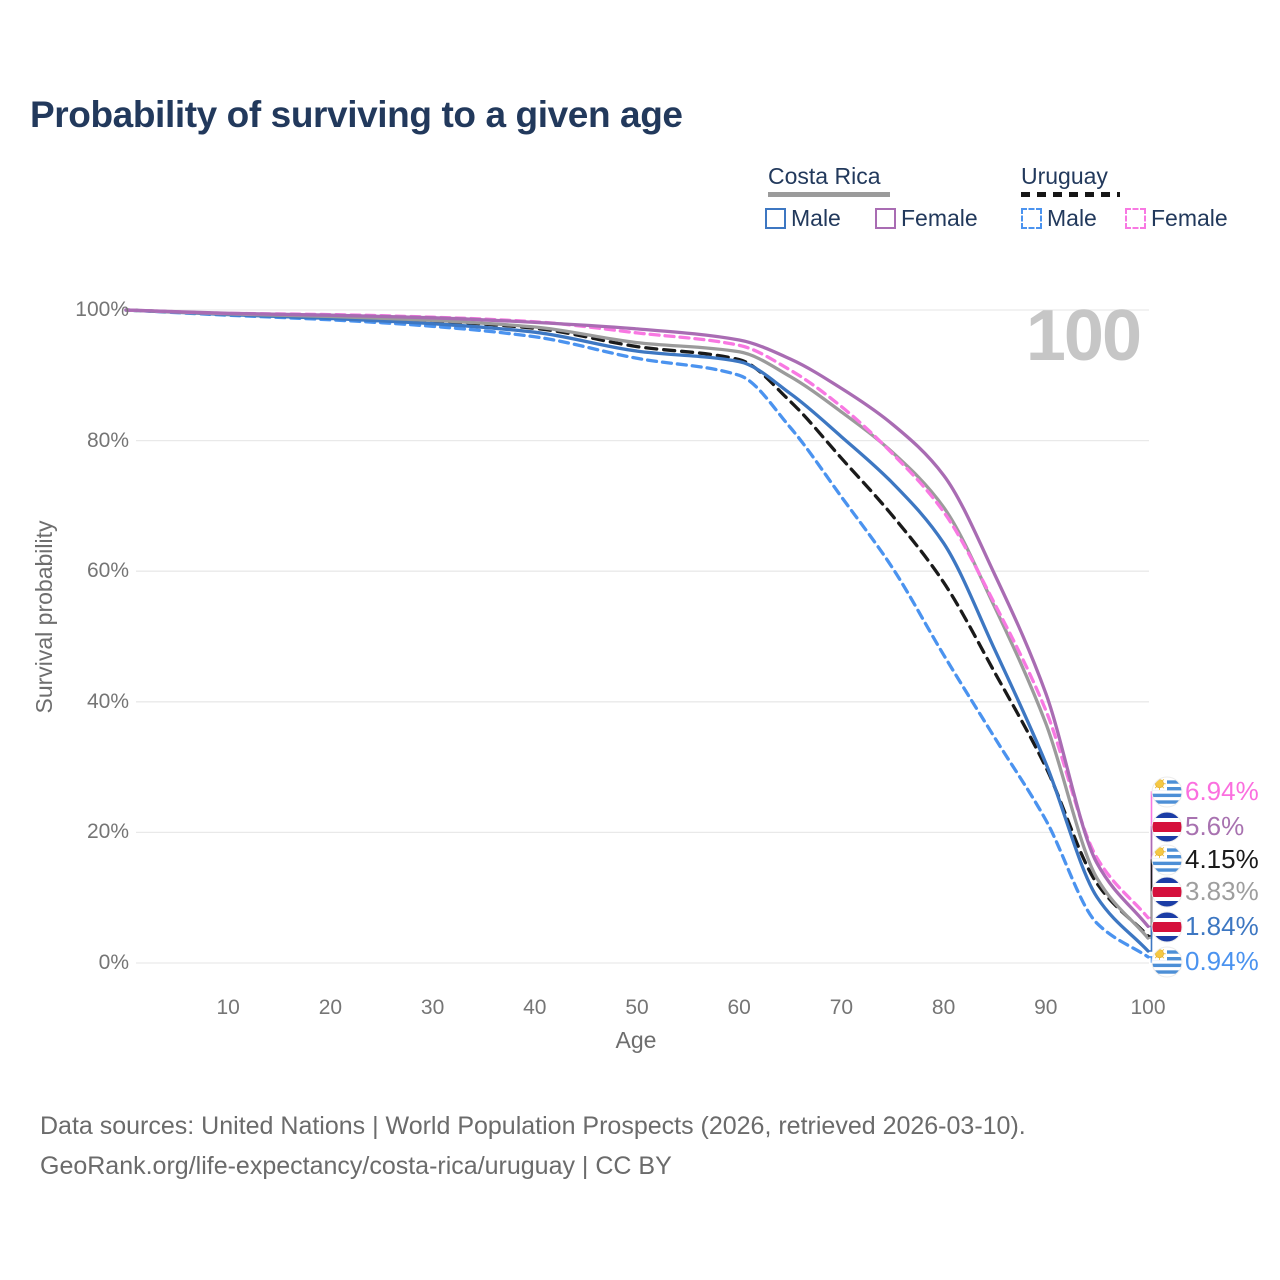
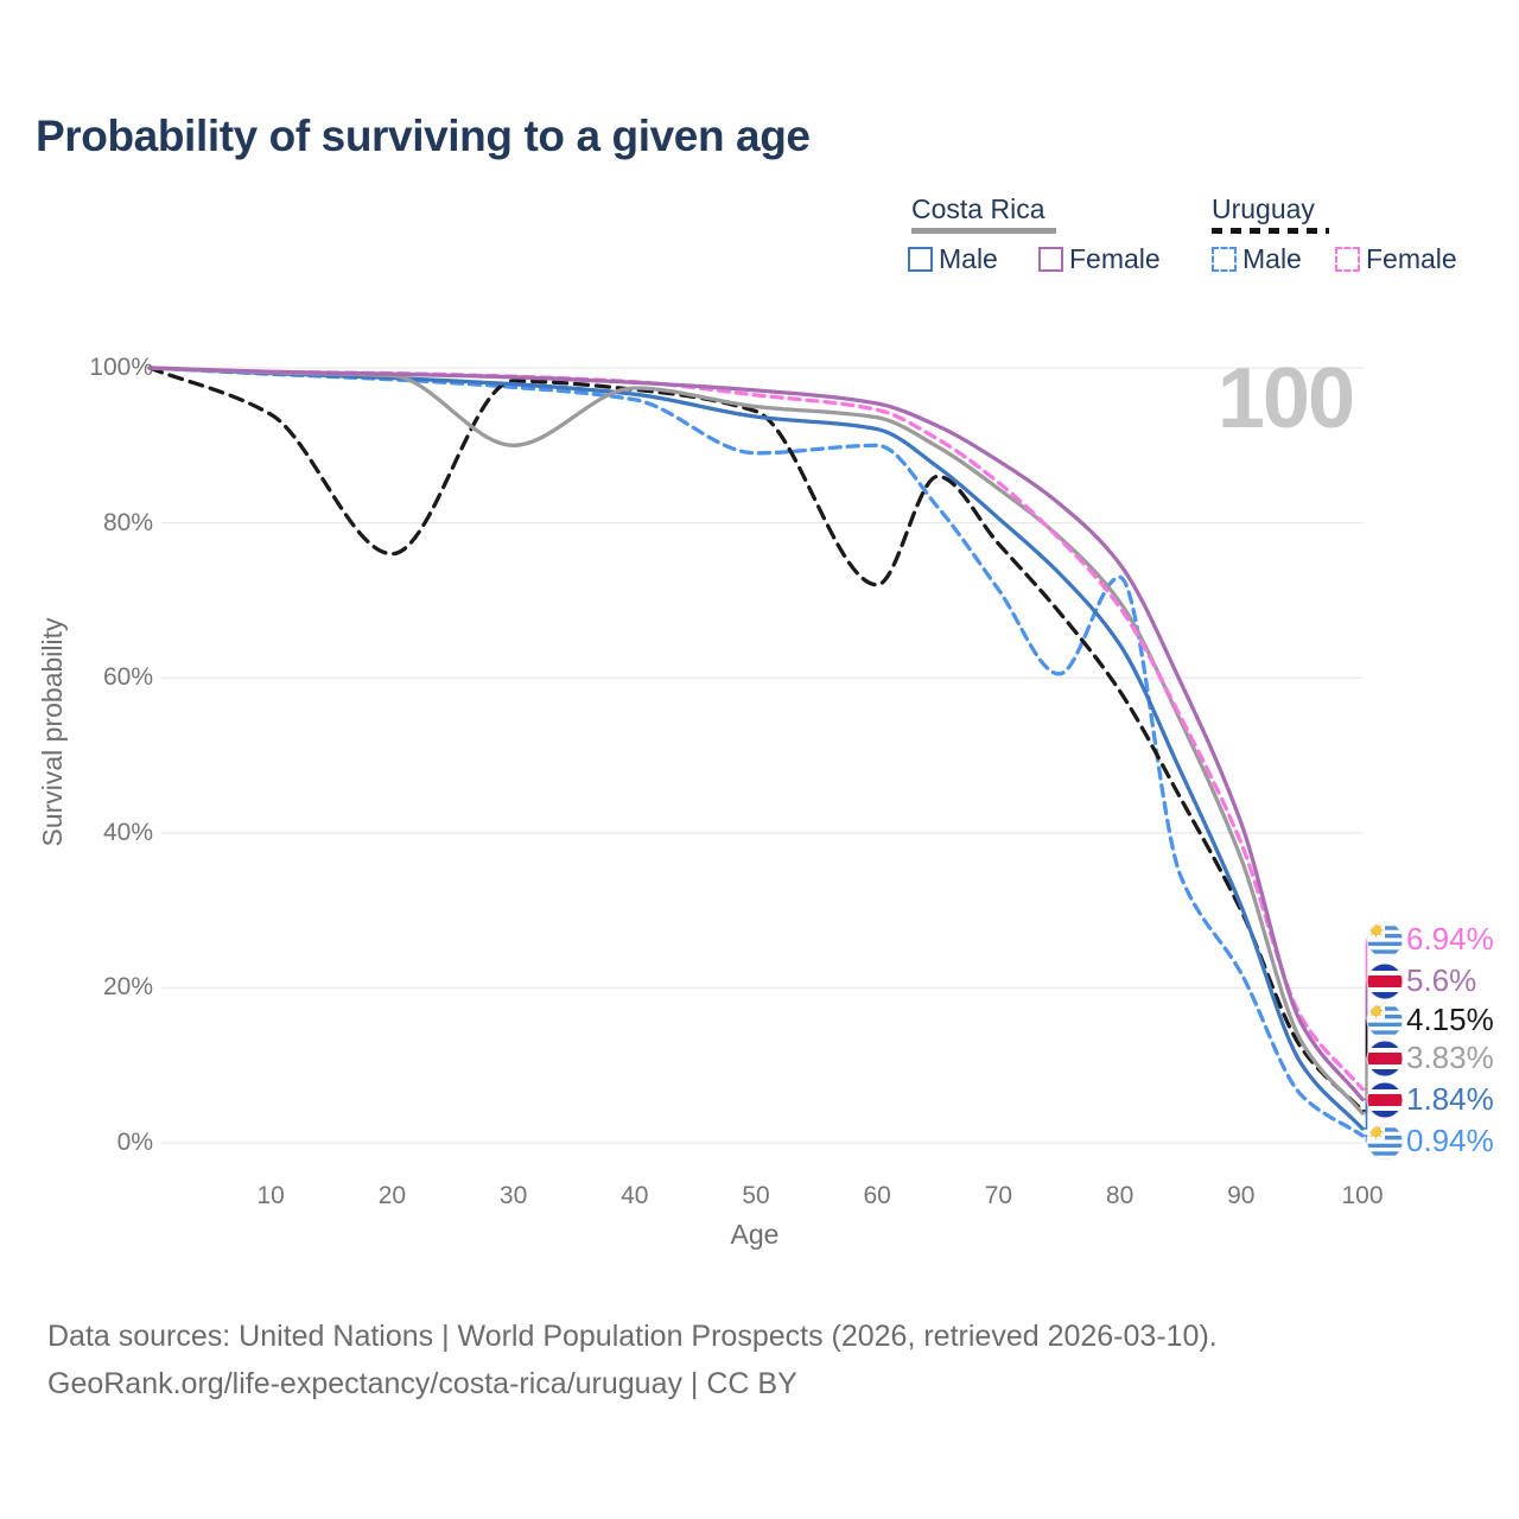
Uruguay/10: 99% -> 94%
Uruguay/20: 99% -> 76%
Costa Rica/30: 98% -> 90%
Uruguay Male/50: 93% -> 89%
Uruguay/60: 92% -> 72%
Uruguay Male/80: 47% -> 73%
